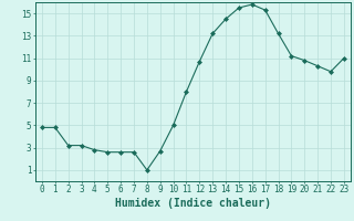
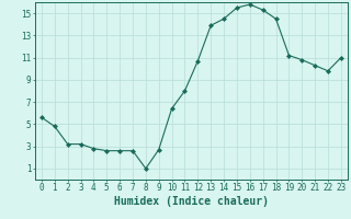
0: 4.8 -> 5.6
10: 5.0 -> 6.4
13: 13.2 -> 13.9
18: 13.2 -> 14.5
